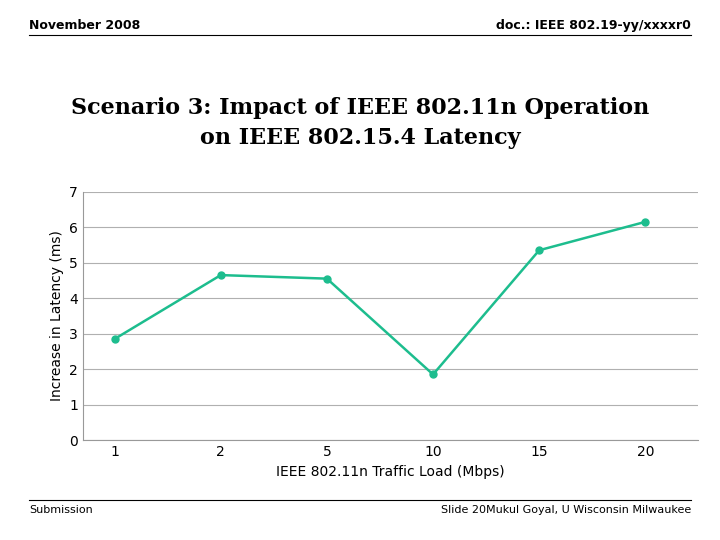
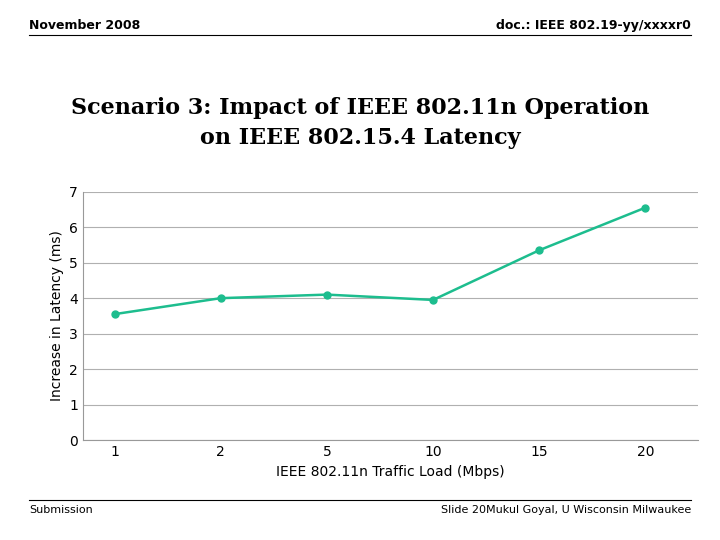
1: 2.85 -> 3.55
2: 4.65 -> 4.00
5: 4.55 -> 4.10
10: 1.85 -> 3.95
20: 6.15 -> 6.55
